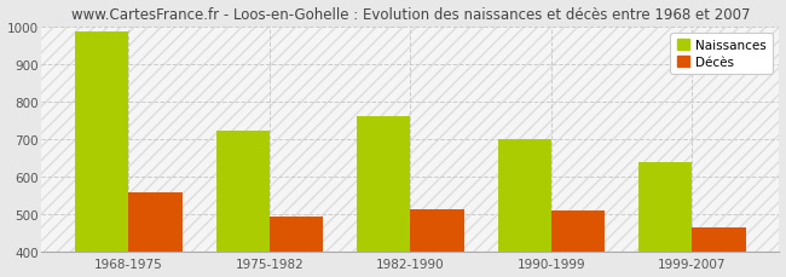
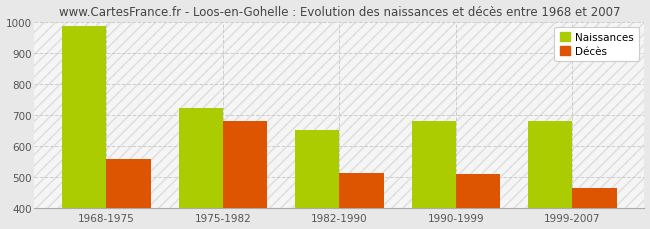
Décès/1975-1982: 493 -> 680
Naissances/1982-1990: 760 -> 650
Naissances/1990-1999: 700 -> 680
Naissances/1999-2007: 638 -> 680
